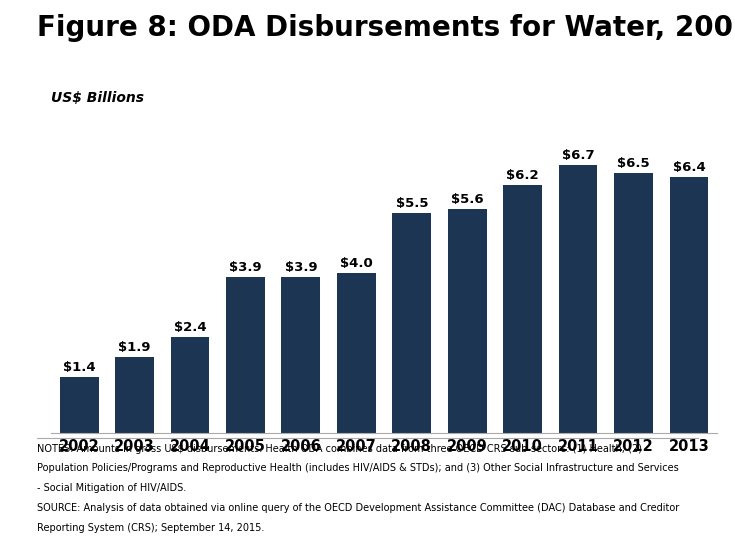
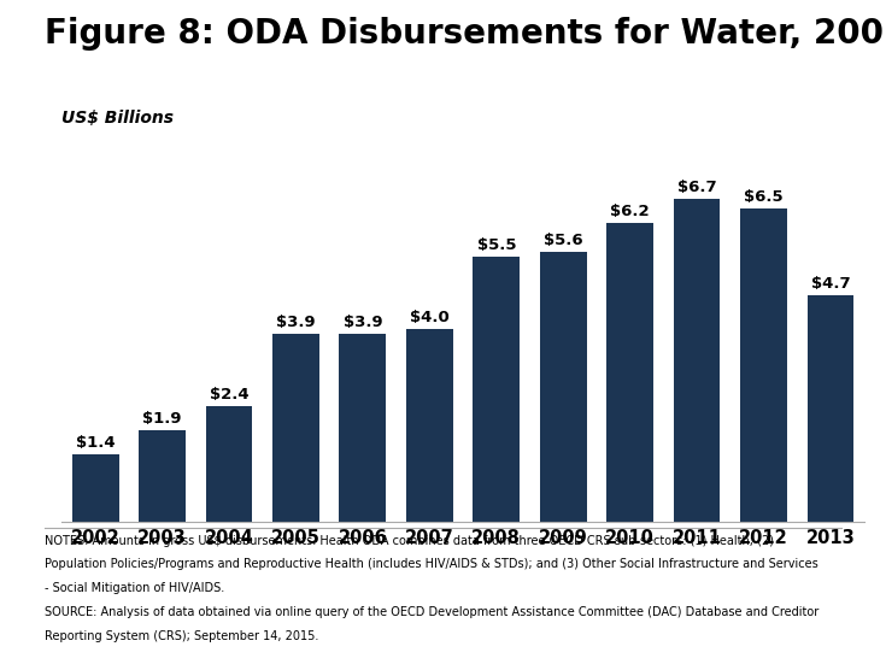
2013: $6.4 -> $4.7
